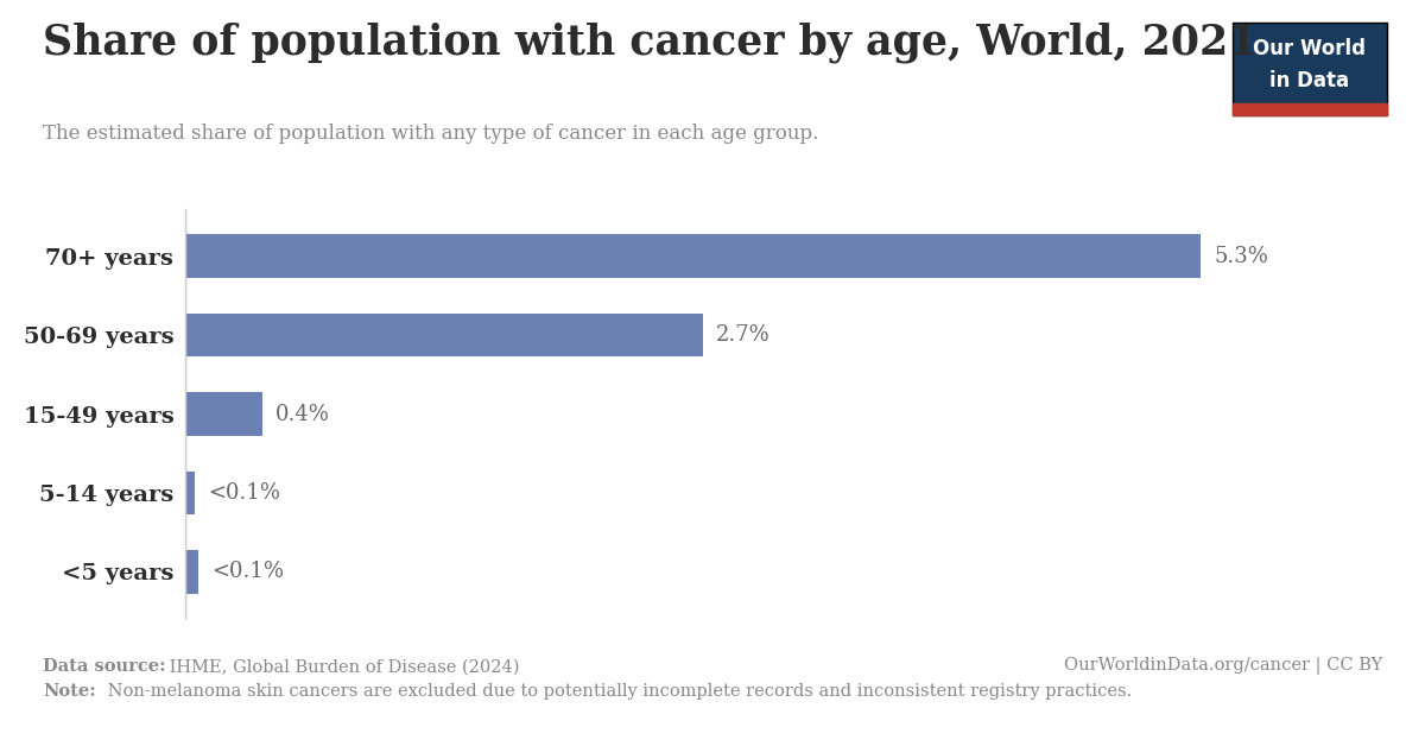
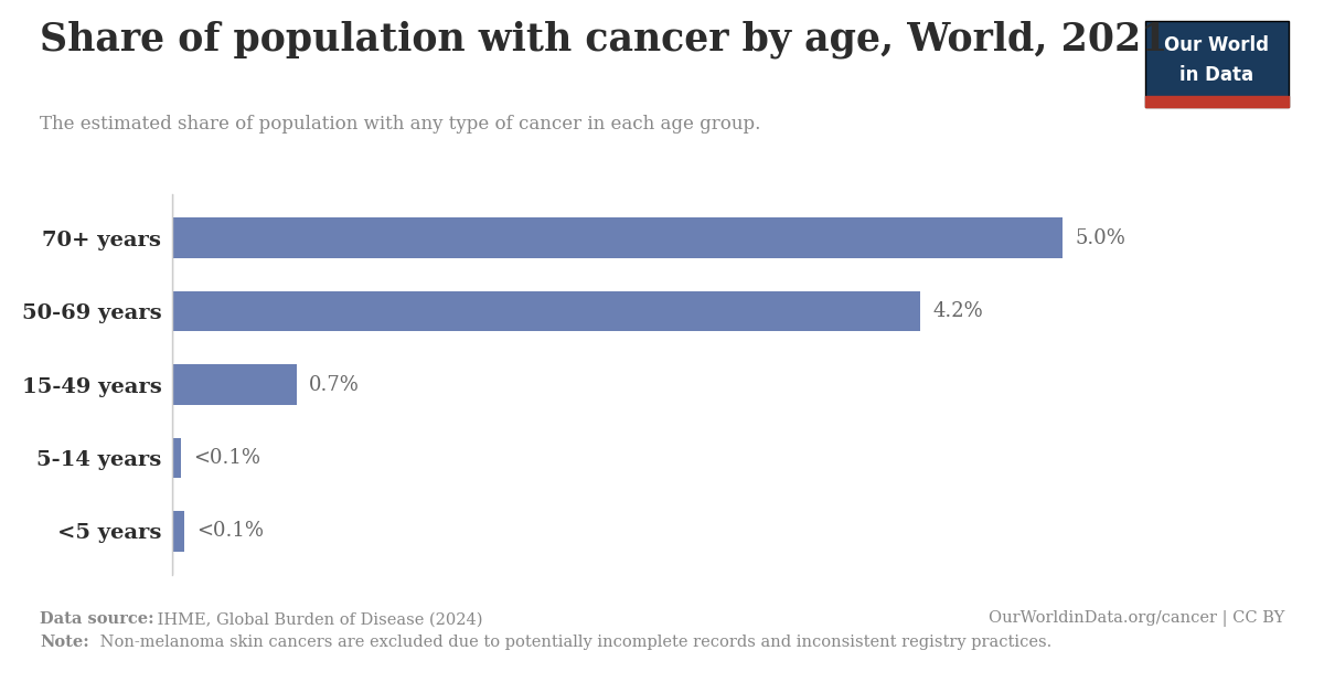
70+ years: 5.3% -> 5.0%
50-69 years: 2.7% -> 4.2%
15-49 years: 0.4% -> 0.7%
